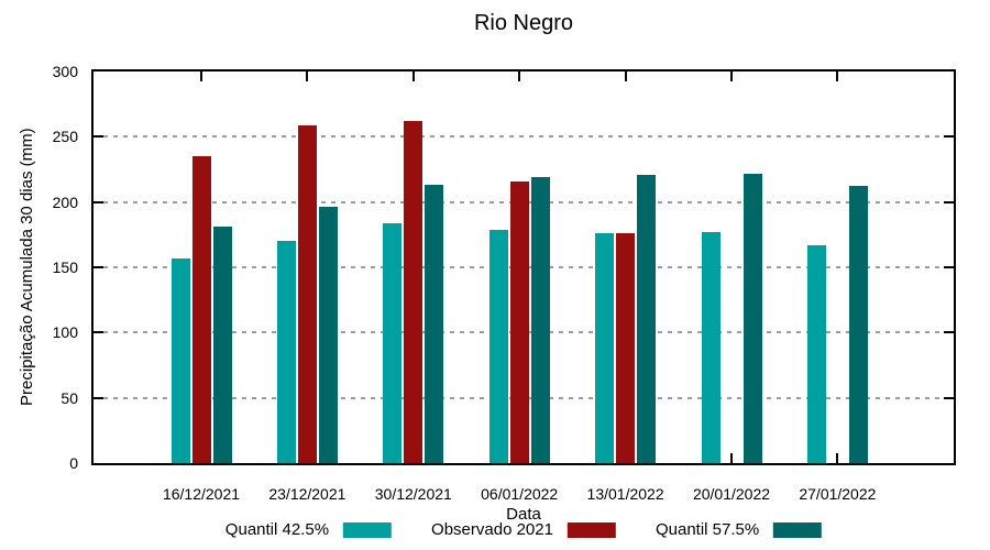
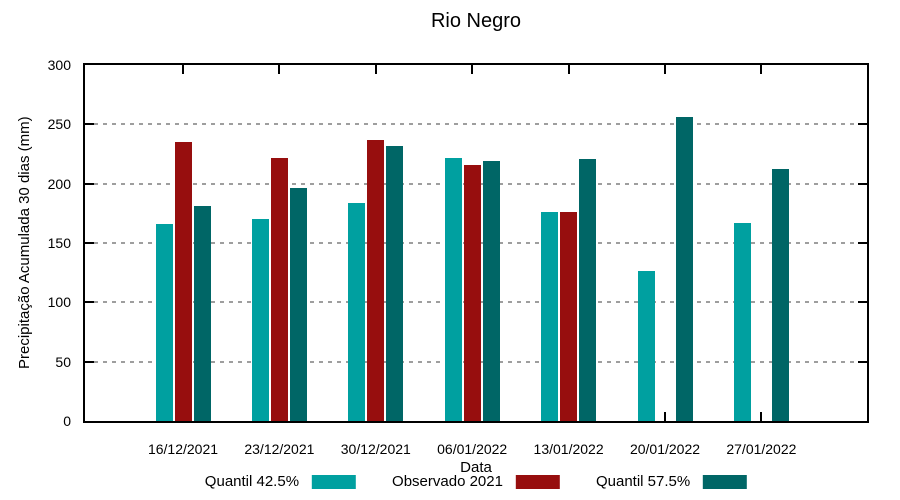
Quantil 42.5%/16/12/2021: 157 -> 166
Observado 2021/23/12/2021: 259 -> 222
Observado 2021/30/12/2021: 262 -> 237
Quantil 57.5%/30/12/2021: 213 -> 232
Quantil 42.5%/06/01/2022: 179 -> 222
Quantil 42.5%/20/01/2022: 177 -> 126
Quantil 57.5%/20/01/2022: 222 -> 256
